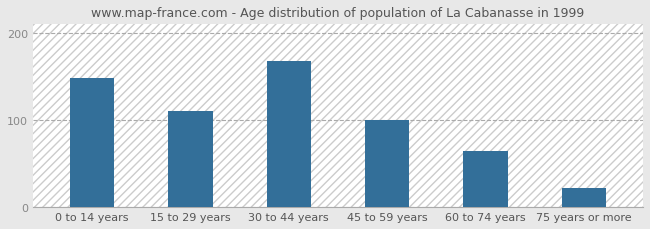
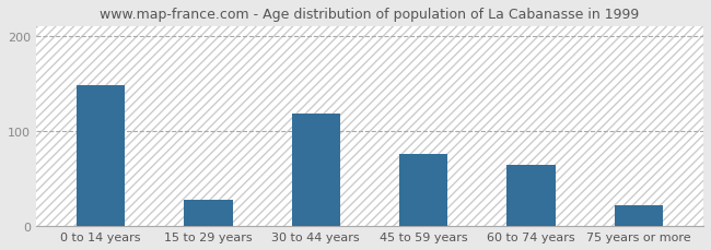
15 to 29 years: 110 -> 28
30 to 44 years: 168 -> 118
45 to 59 years: 100 -> 76
